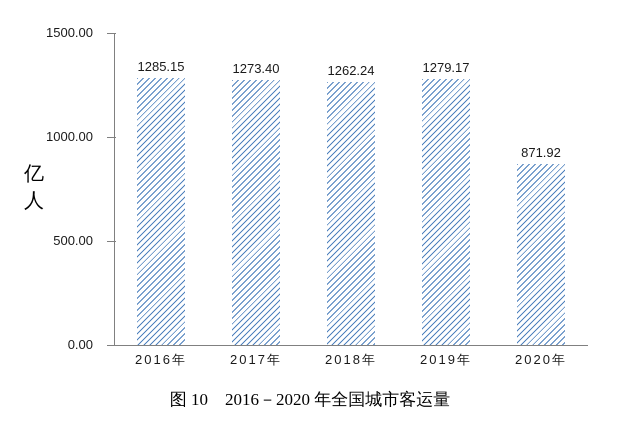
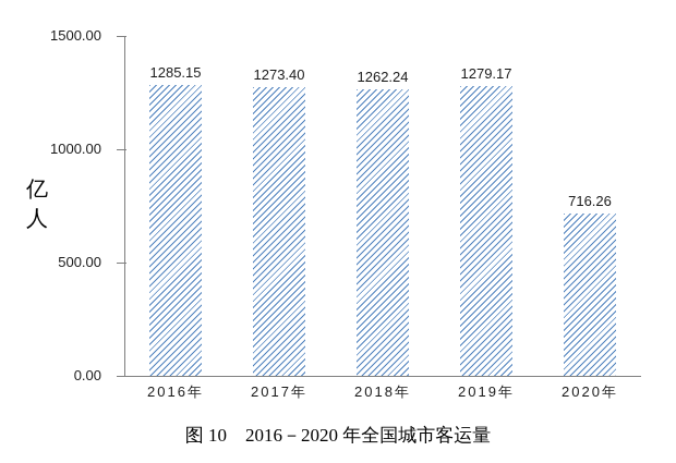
2020年: 871.92 -> 716.26
